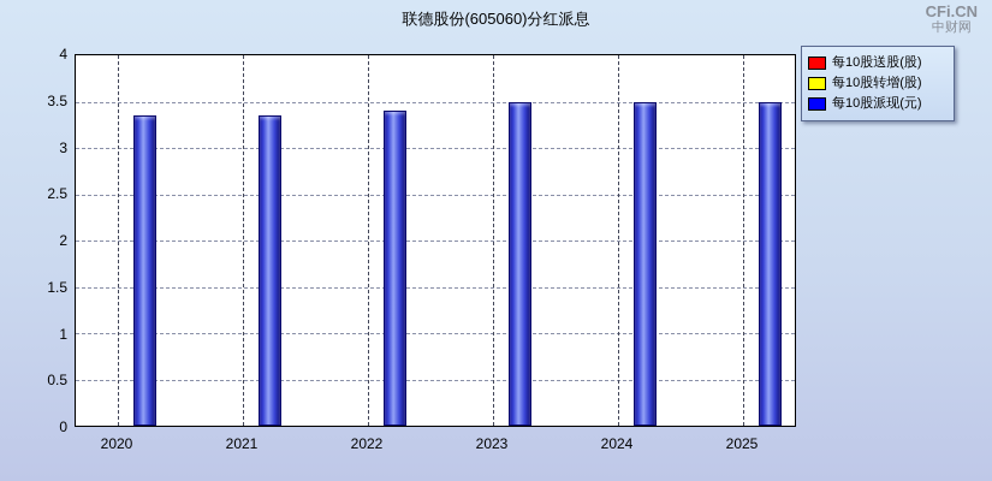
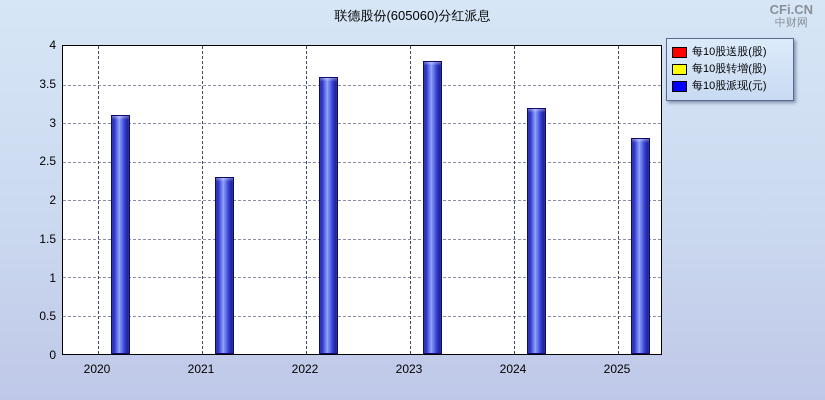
每10股派现(元)/2020: 3.4 -> 3.1
每10股派现(元)/2021: 3.4 -> 2.3
每10股派现(元)/2022: 3.4 -> 3.6
每10股派现(元)/2023: 3.5 -> 3.8
每10股派现(元)/2024: 3.5 -> 3.2
每10股派现(元)/2025: 3.5 -> 2.8
